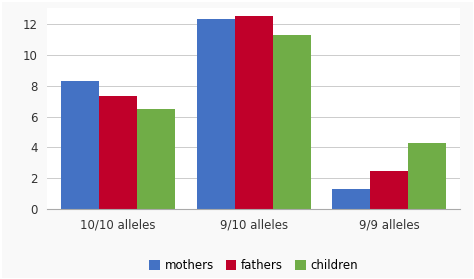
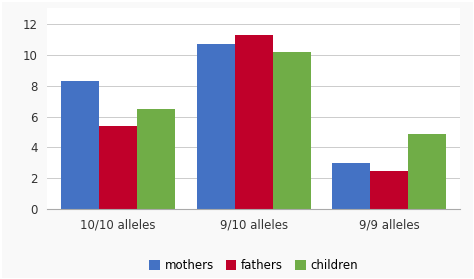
fathers/10/10 alleles: 7.3 -> 5.4
mothers/9/10 alleles: 12.3 -> 10.7
fathers/9/10 alleles: 12.5 -> 11.3
children/9/10 alleles: 11.3 -> 10.2
mothers/9/9 alleles: 1.3 -> 3.0
children/9/9 alleles: 4.3 -> 4.9
